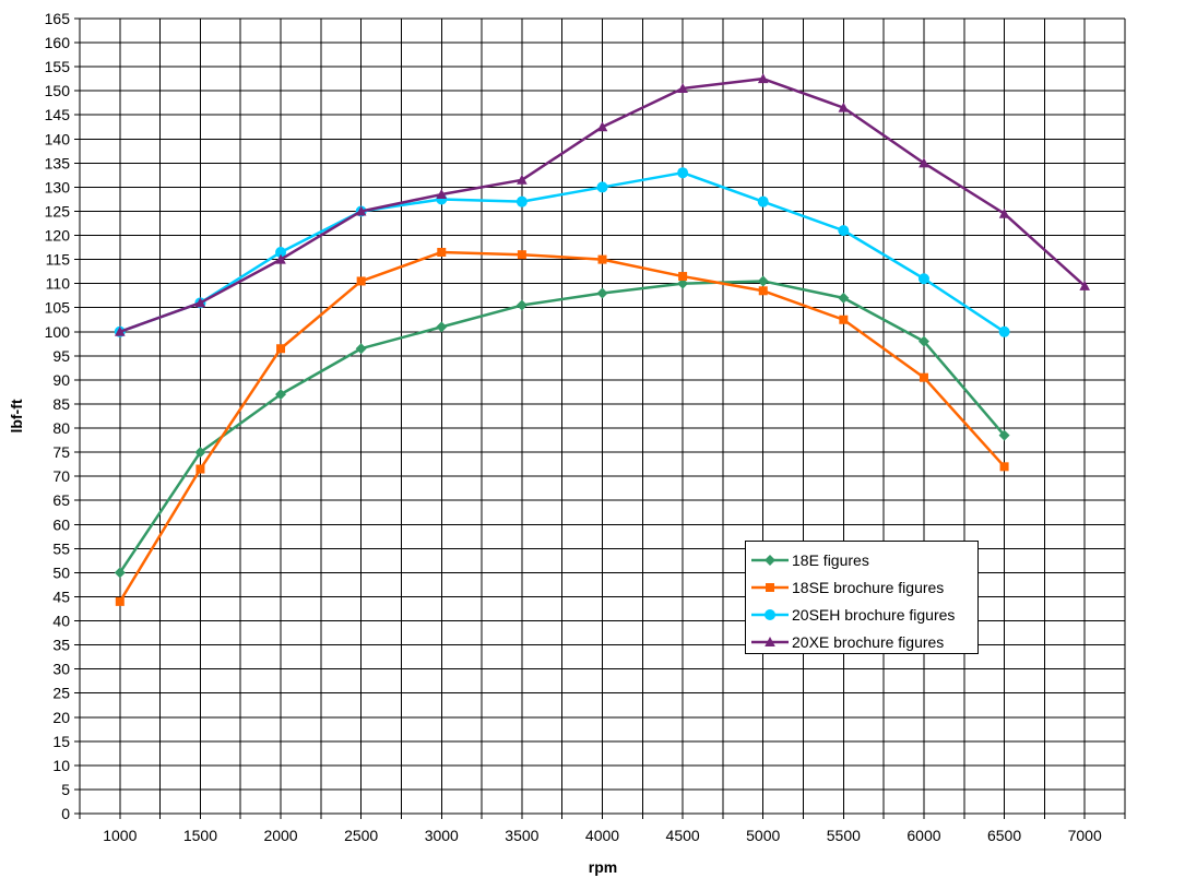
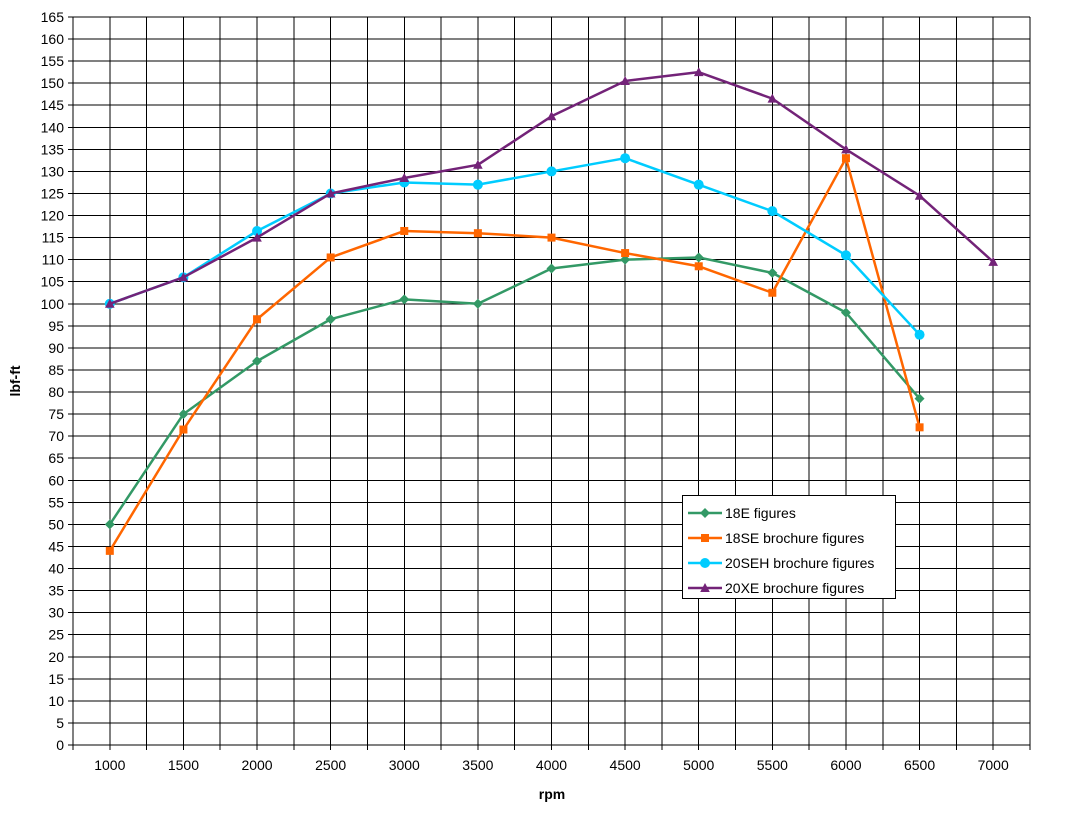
18E figures/3500: 106 -> 100
18SE brochure figures/6000: 90 -> 133
20SEH brochure figures/6500: 100 -> 93
